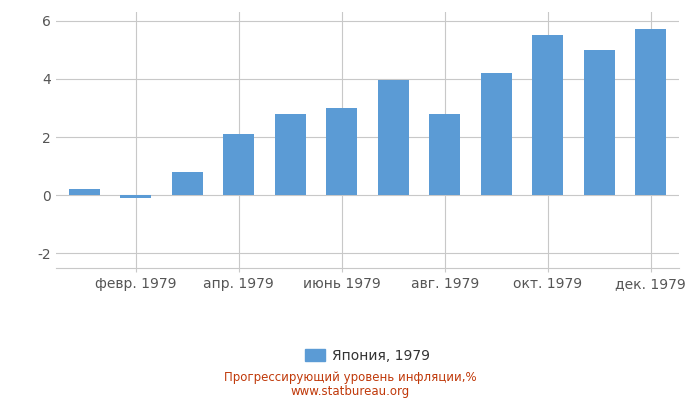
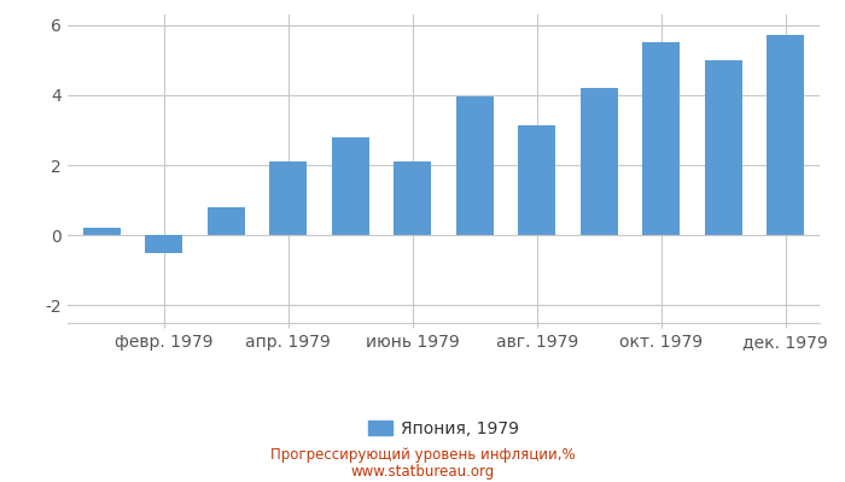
февр. 1979: -0.10 -> -0.50
июнь 1979: 3.00 -> 2.10
авг. 1979: 2.80 -> 3.15
